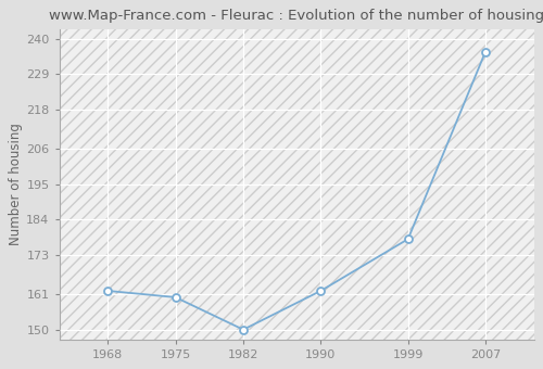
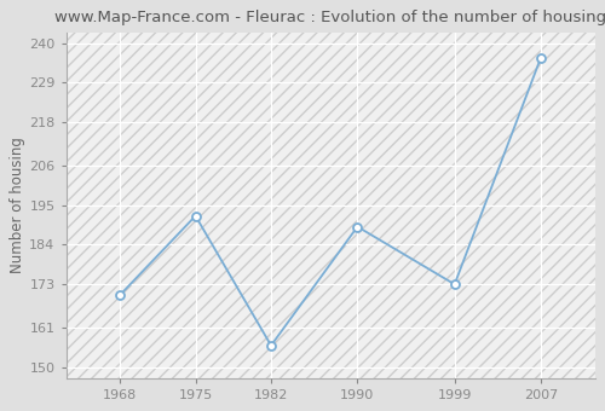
1968: 162 -> 170
1975: 160 -> 192
1982: 150 -> 156
1990: 162 -> 189
1999: 178 -> 173
